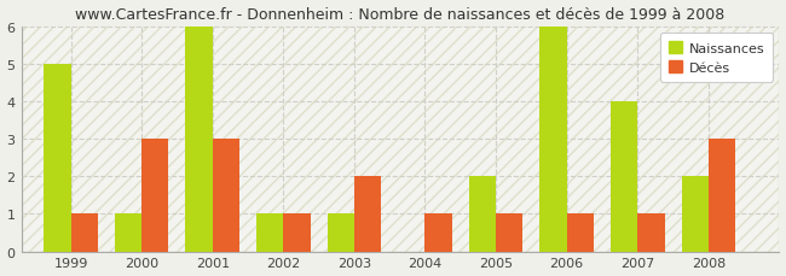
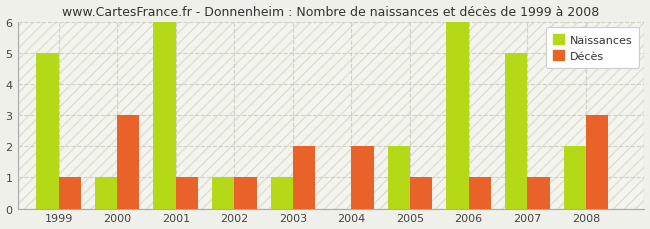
Décès/2001: 3 -> 1
Décès/2004: 1 -> 2
Naissances/2007: 4 -> 5
